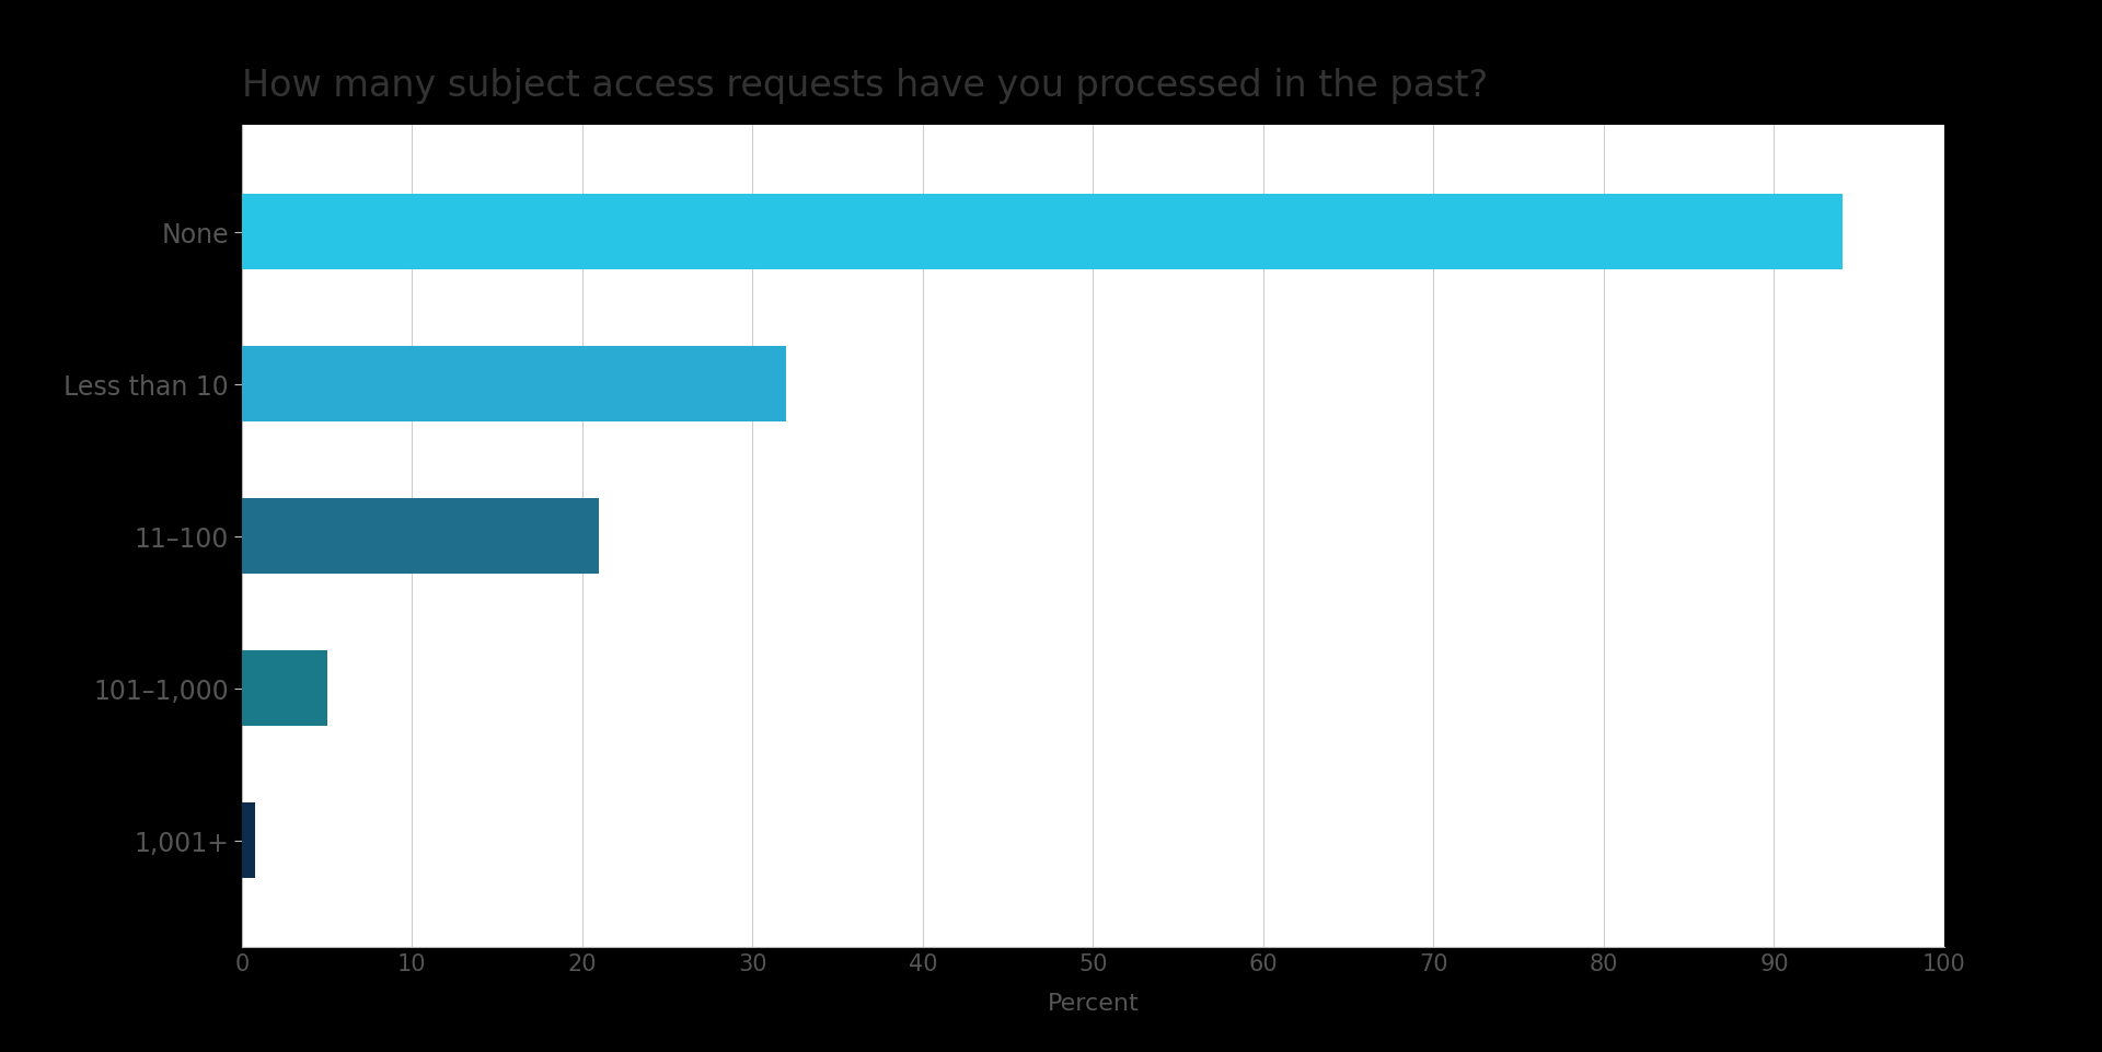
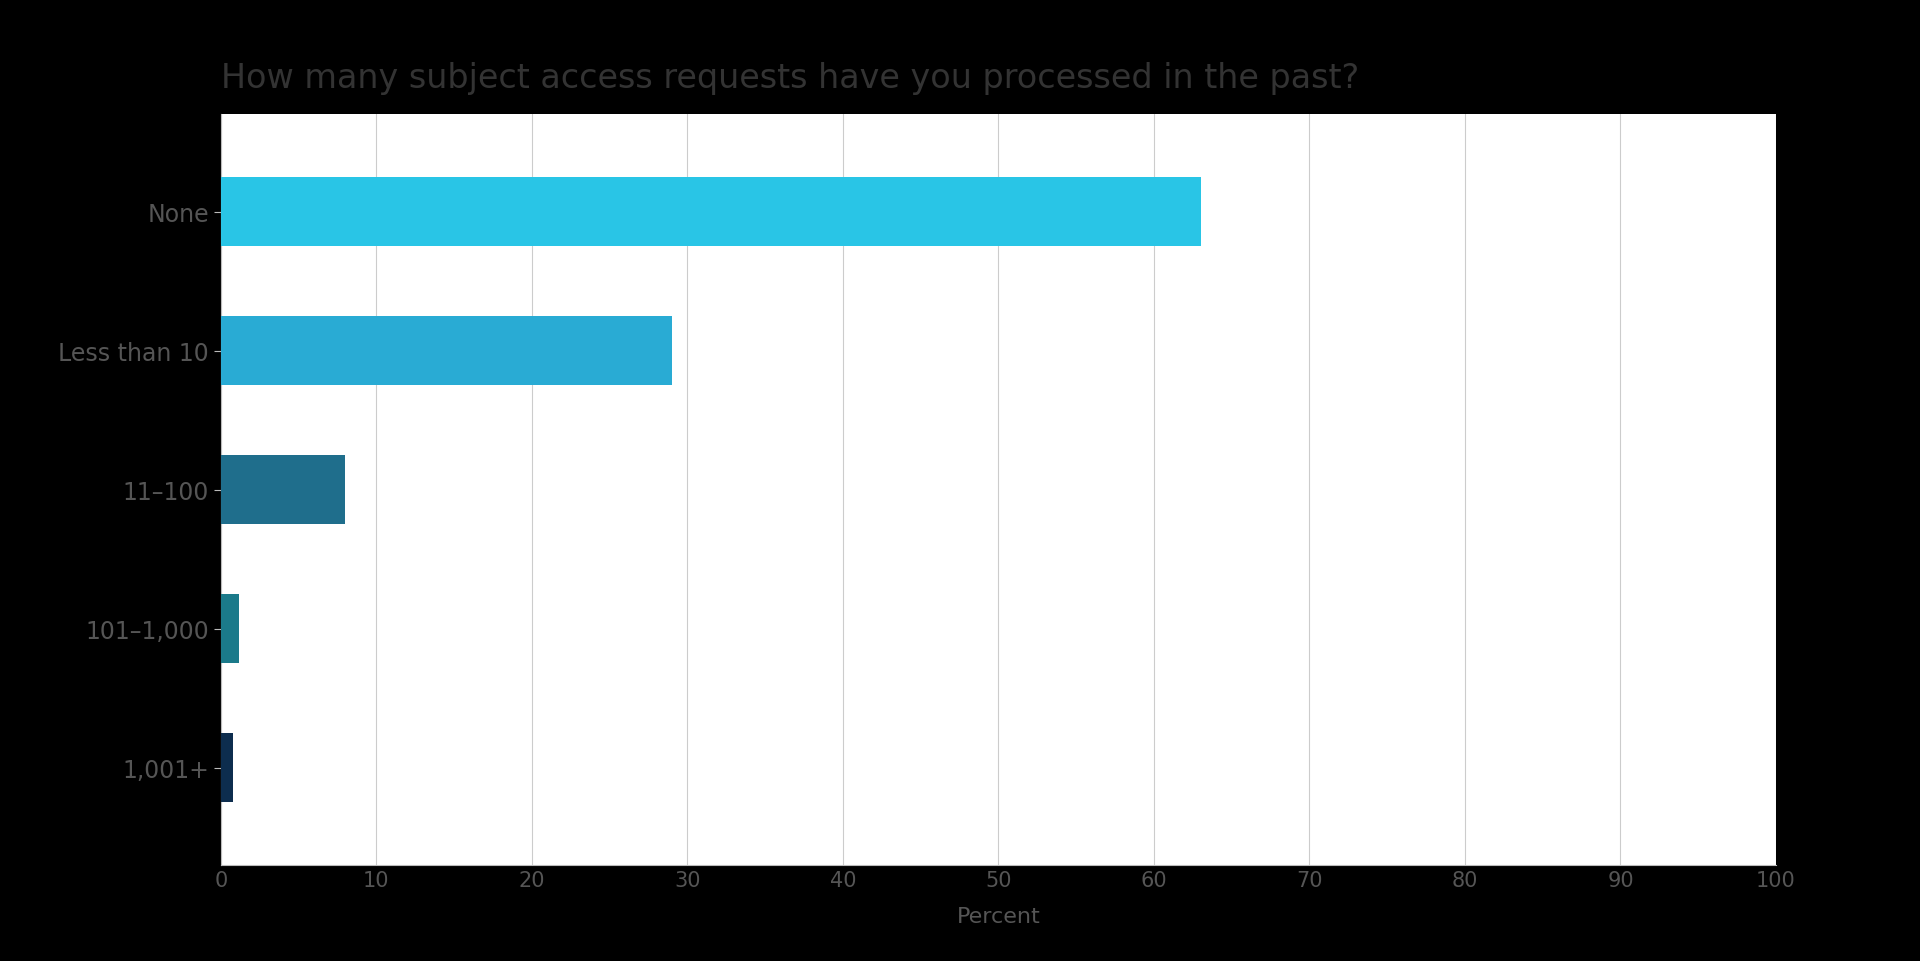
None: 94.0 -> 63.0
Less than 10: 32.0 -> 29.0
11–100: 21.0 -> 8.0
101–1,000: 5.0 -> 1.2
